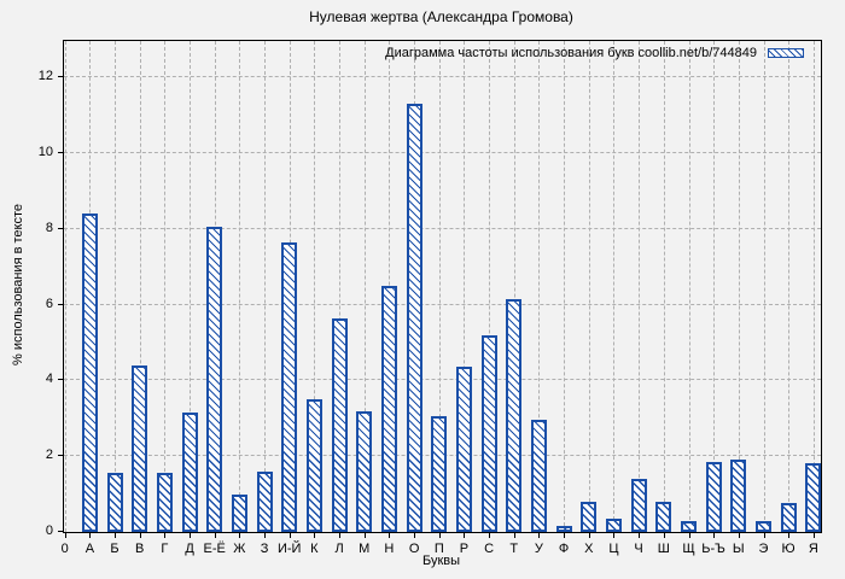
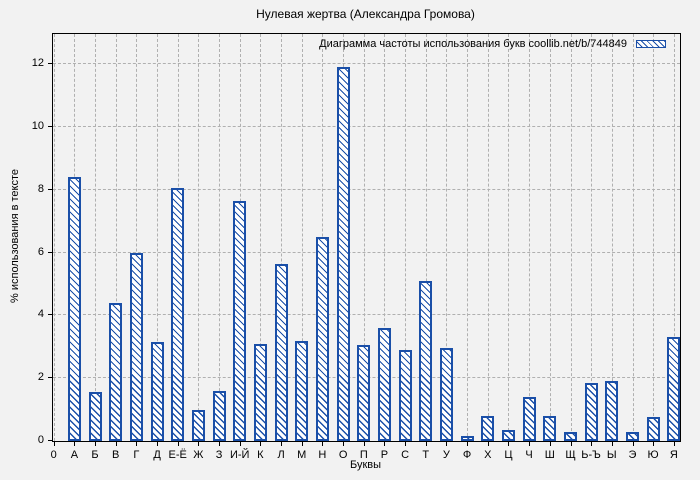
Г: 1.6 -> 6.0
К: 3.5 -> 3.1
О: 11.3 -> 11.9
Р: 4.3 -> 3.6
С: 5.2 -> 2.9
Т: 6.2 -> 5.1
Я: 1.8 -> 3.3
